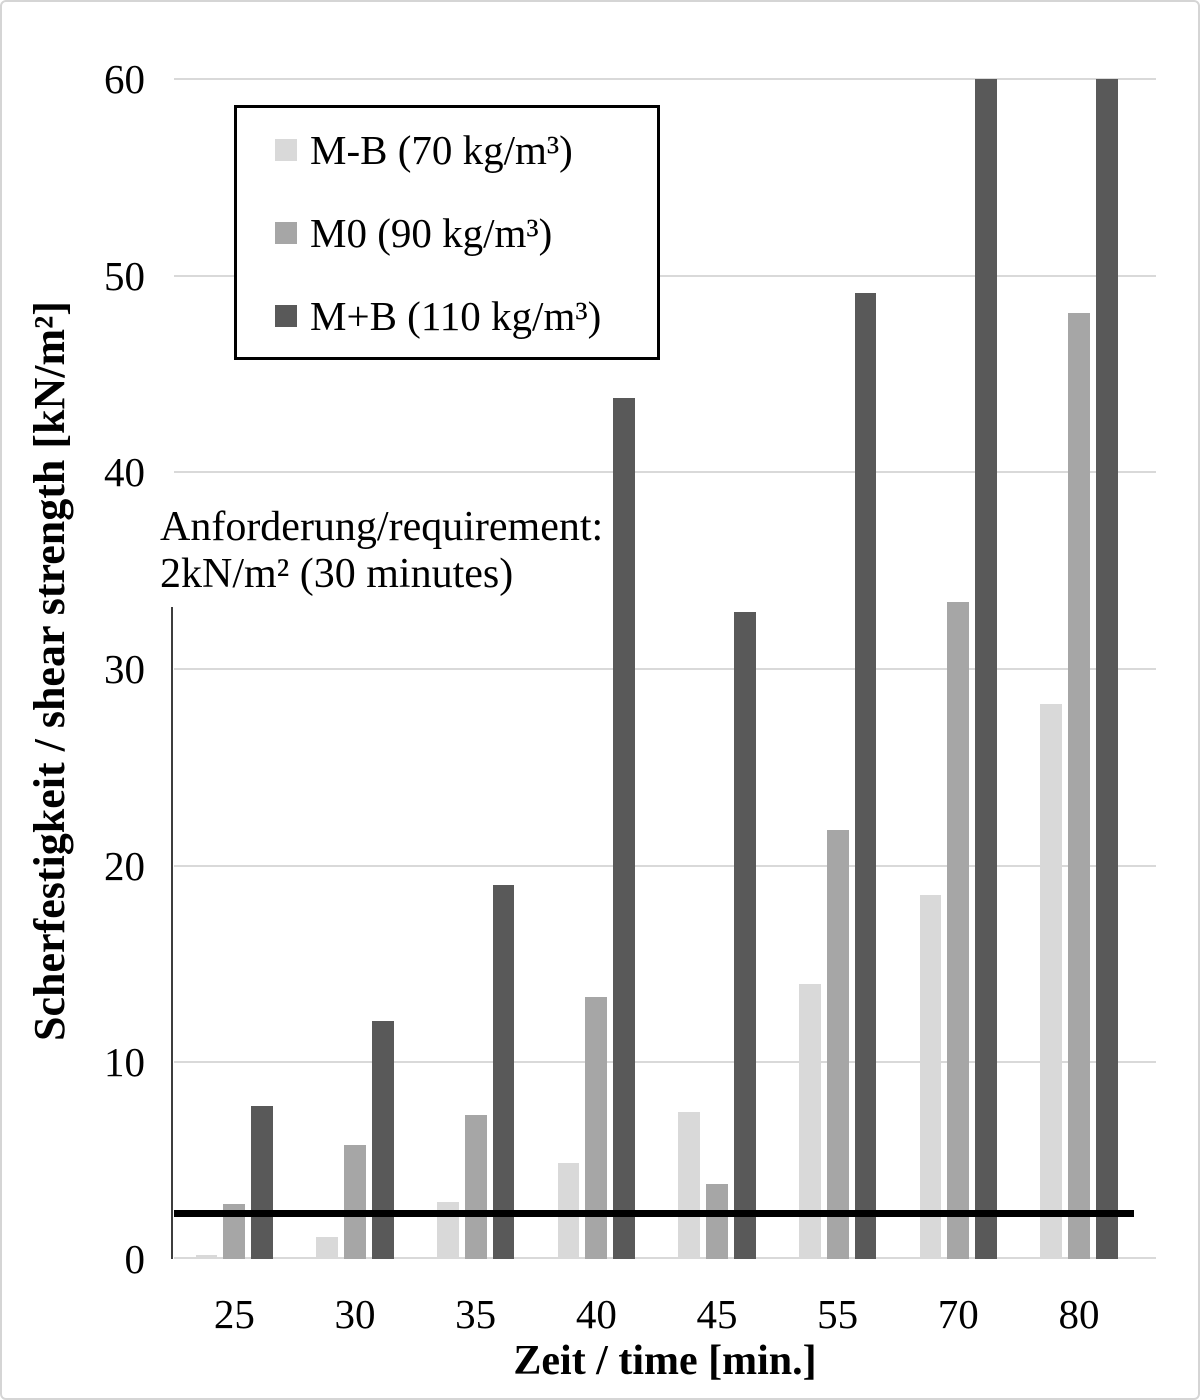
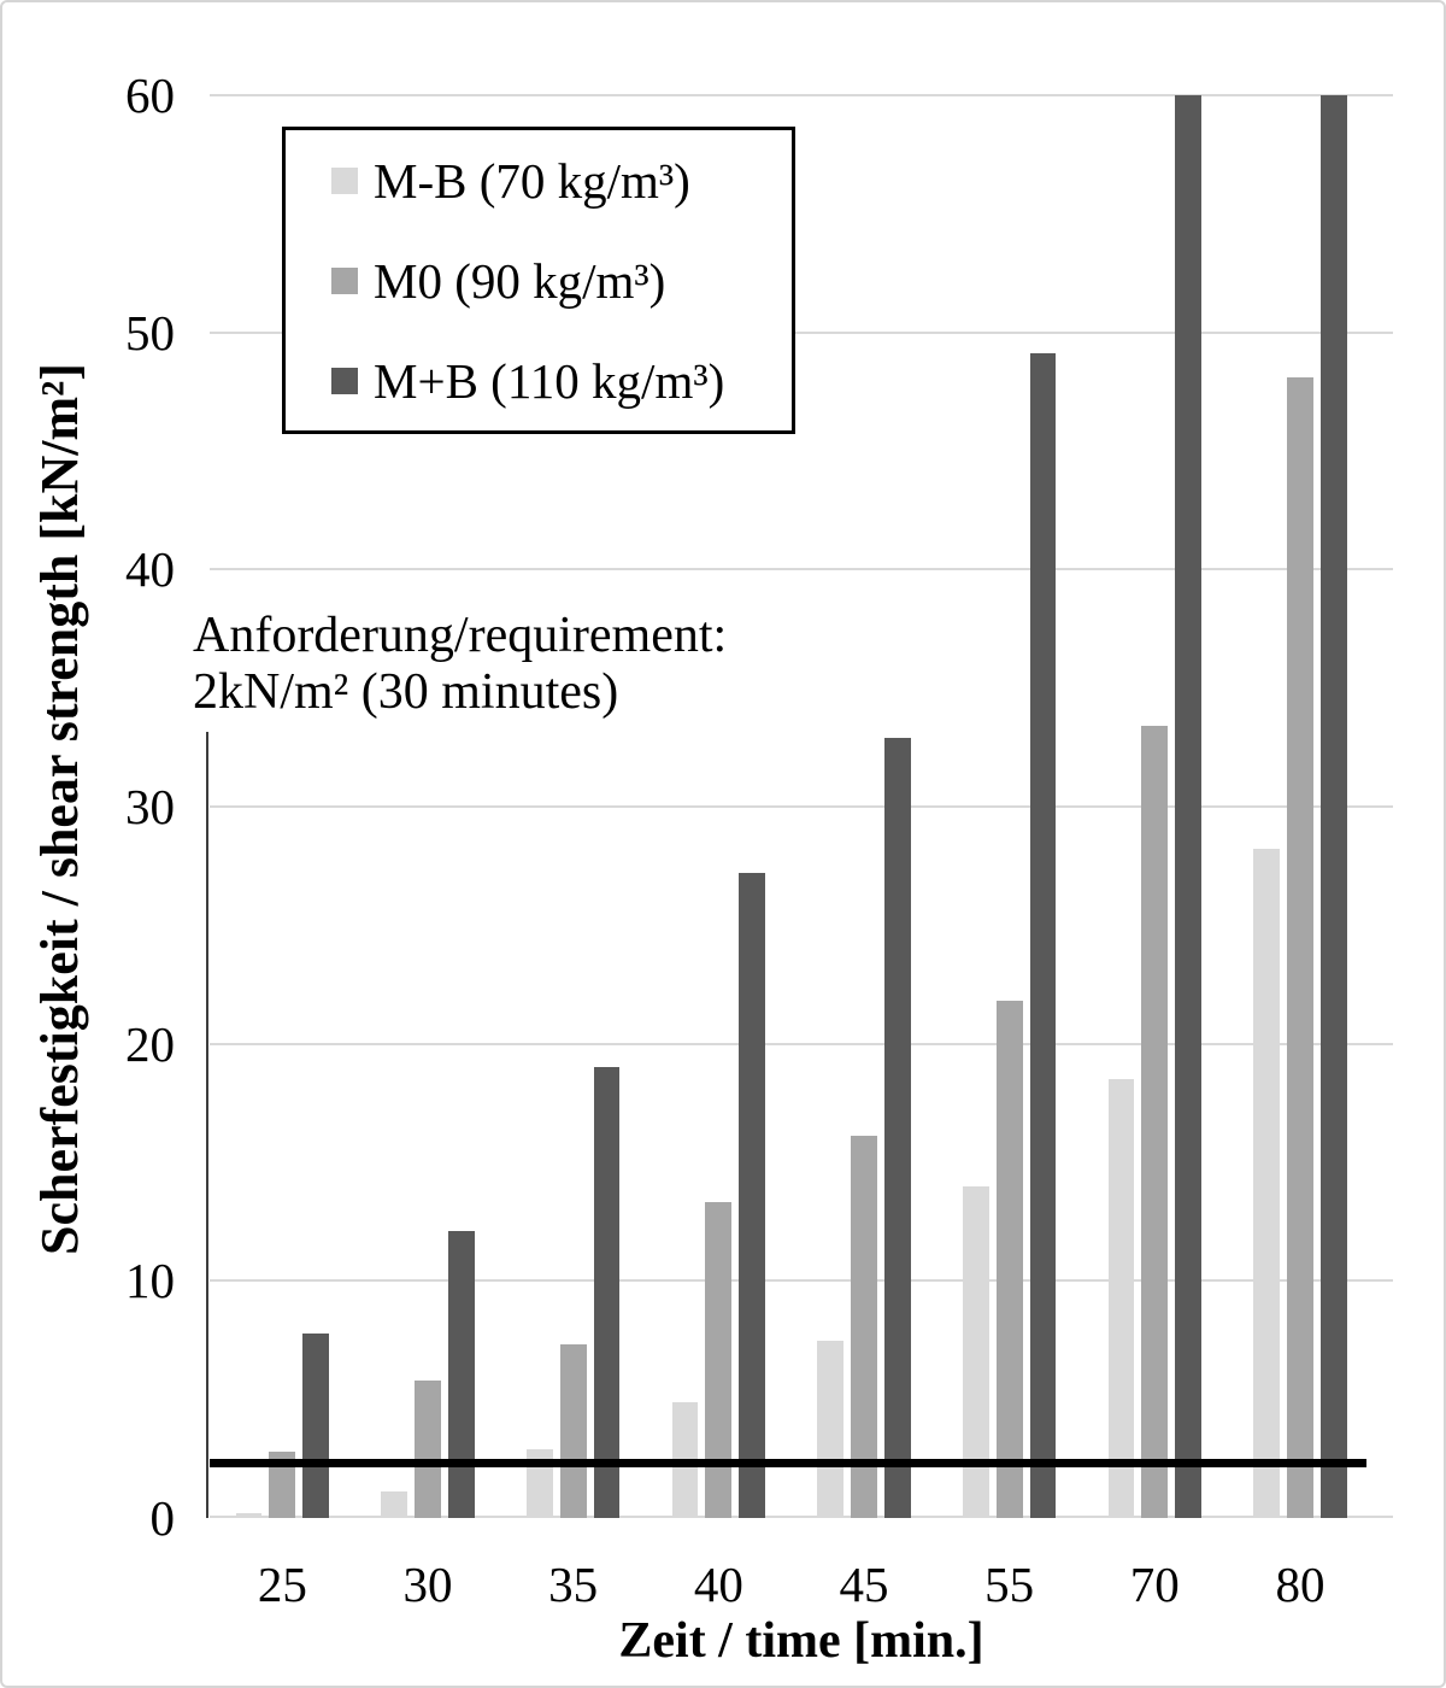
M+B (110 kg/m³)/40: 43.8 -> 27.2
M0 (90 kg/m³)/45: 3.8 -> 16.1
